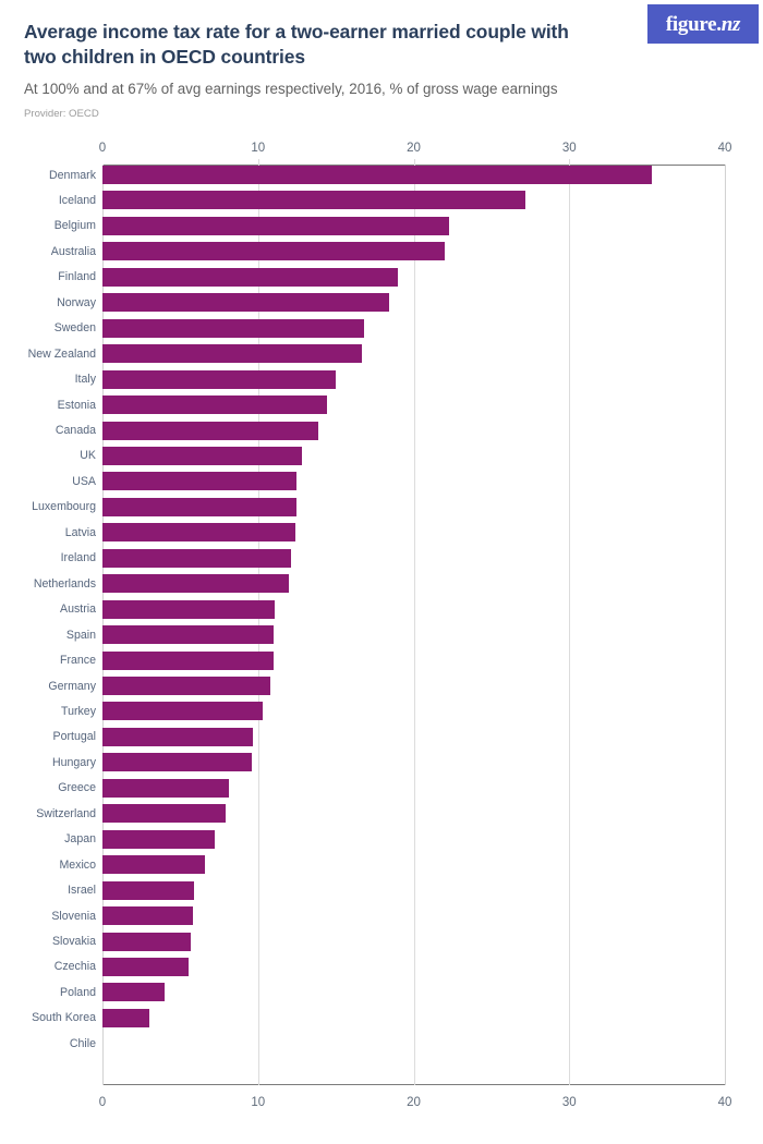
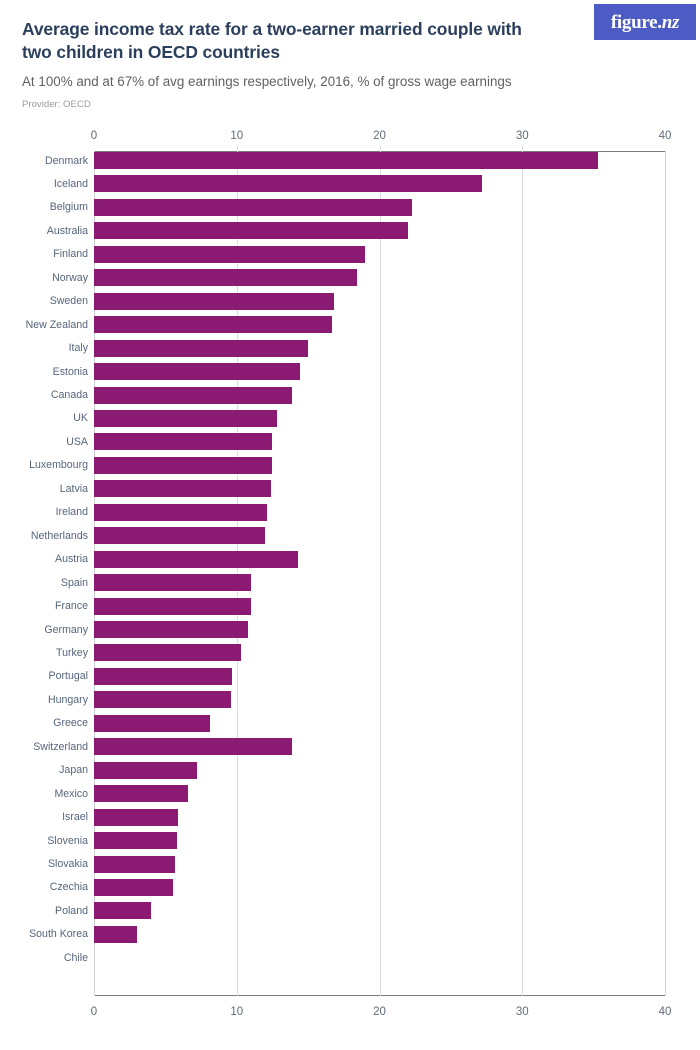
Austria: 11.1 -> 14.3
Switzerland: 7.9 -> 13.9
